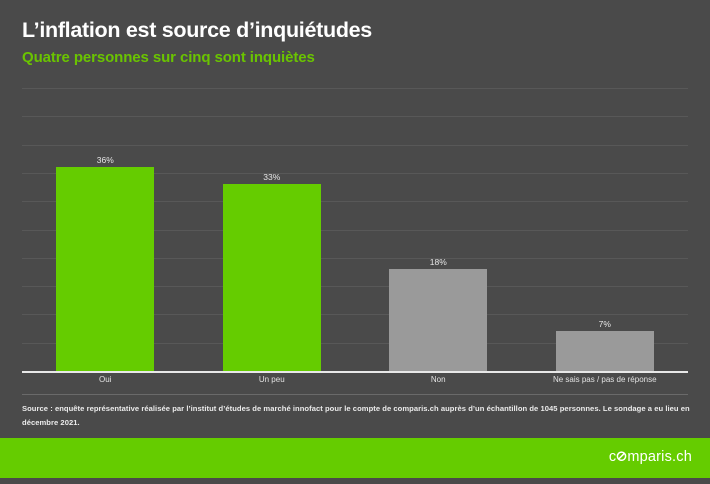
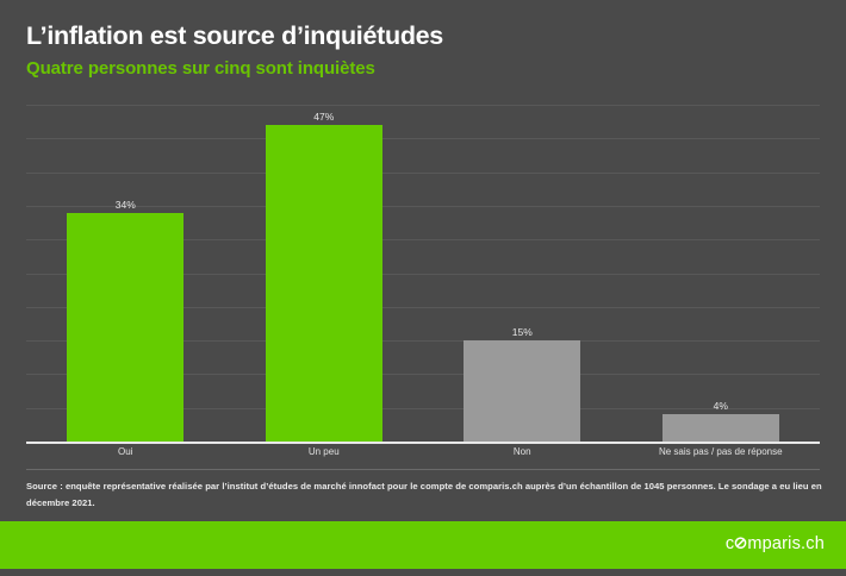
Oui: 36% -> 34%
Un peu: 33% -> 47%
Non: 18% -> 15%
Ne sais pas / pas de réponse: 7% -> 4%
